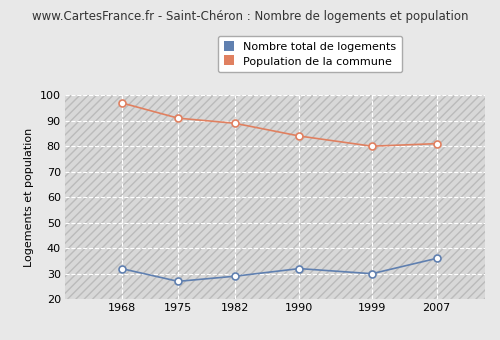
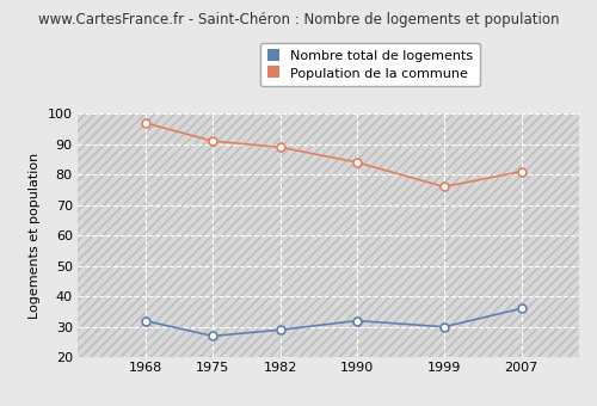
Population de la commune/1999: 80 -> 76
